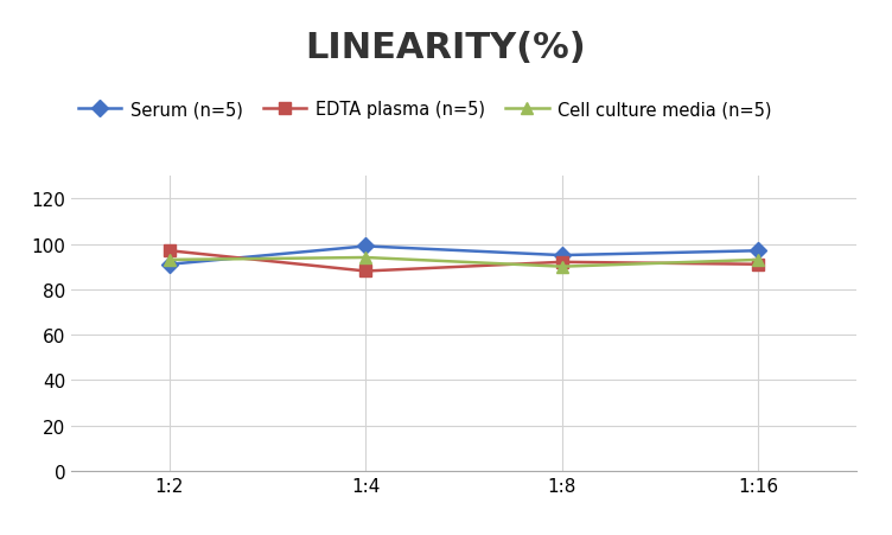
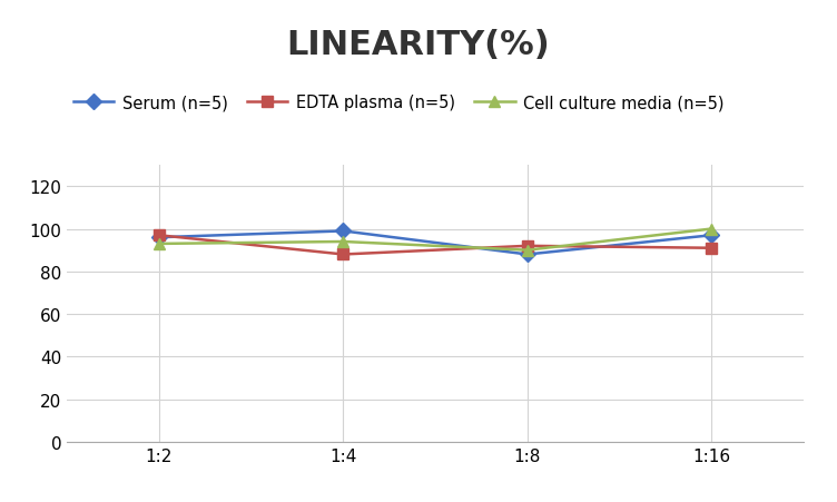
Serum (n=5)/1:2: 91 -> 96
Serum (n=5)/1:8: 95 -> 88
Cell culture media (n=5)/1:16: 93 -> 100
